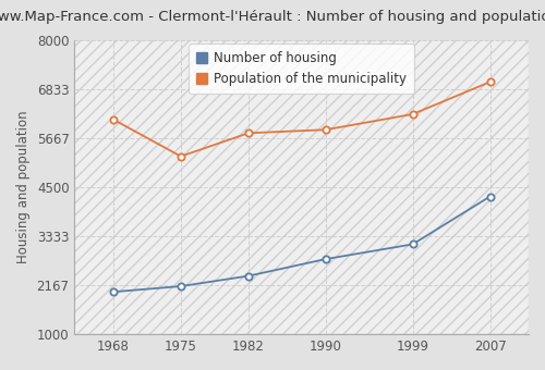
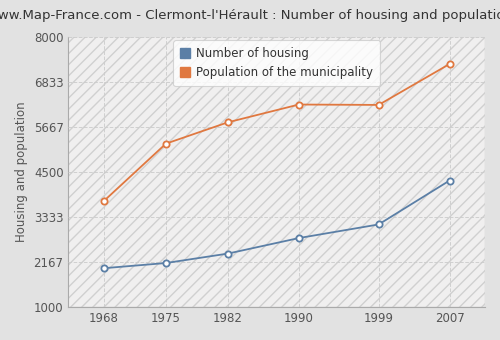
Population of the municipality/1968: 6120 -> 3750
Population of the municipality/1990: 5870 -> 6250
Population of the municipality/2007: 7010 -> 7300
